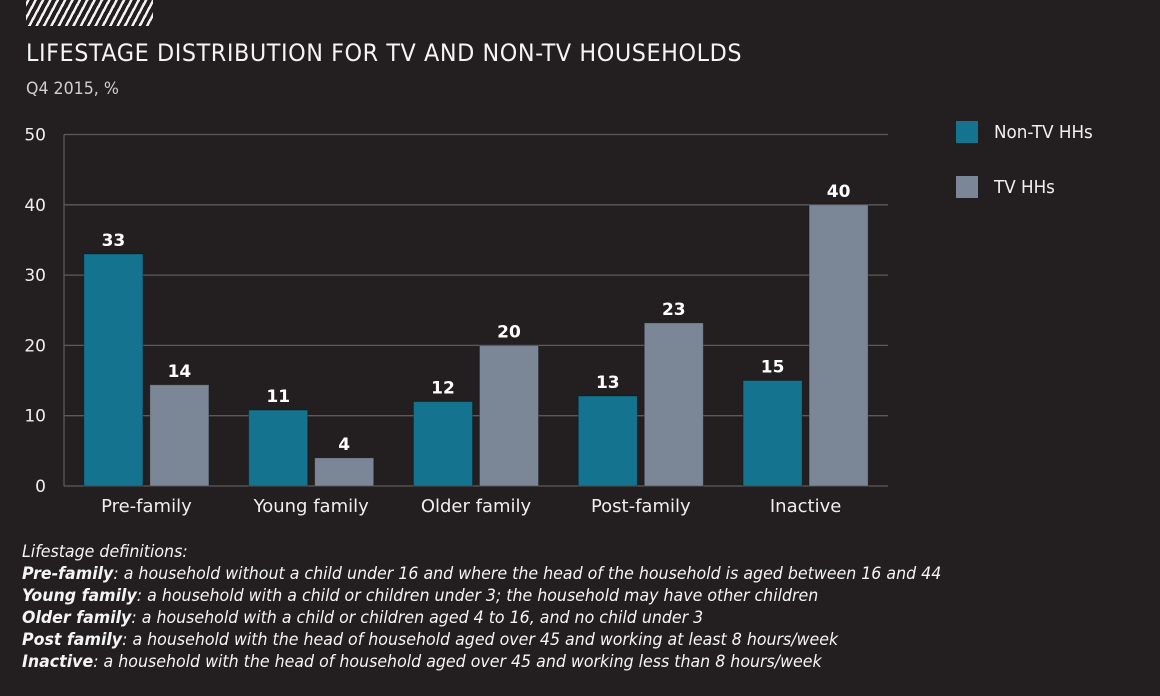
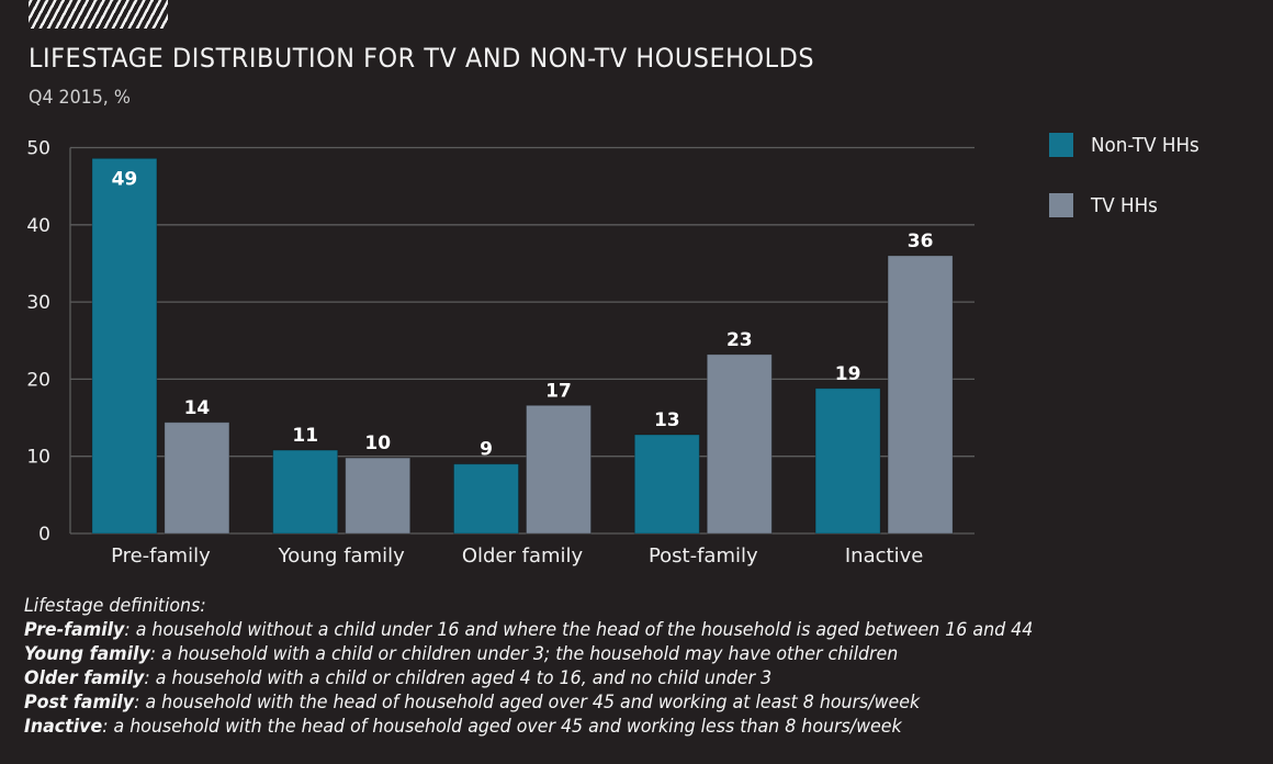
Non-TV HHs/Pre-family: 33 -> 49
TV HHs/Young family: 4 -> 10
Non-TV HHs/Older family: 12 -> 9
TV HHs/Older family: 20 -> 17
Non-TV HHs/Inactive: 15 -> 19
TV HHs/Inactive: 40 -> 36
